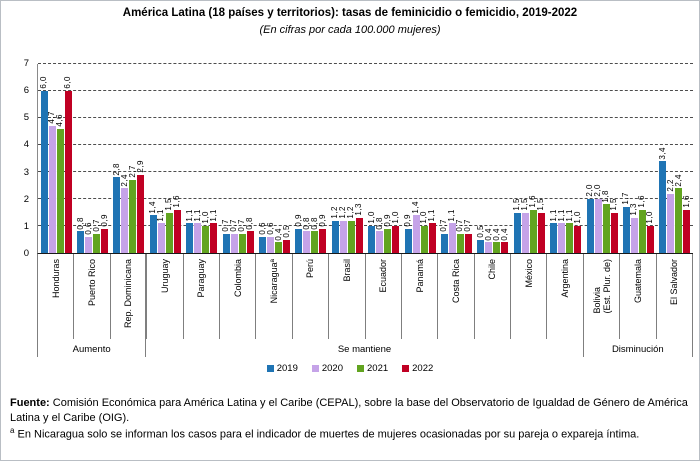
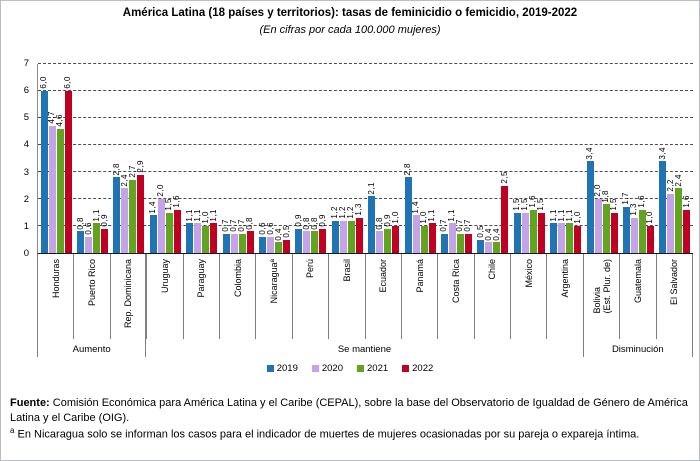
2021/Puerto Rico: 0,7 -> 1,1
2020/Uruguay: 1,1 -> 2,0
2019/Ecuador: 1,0 -> 2,1
2019/Panamá: 0,9 -> 2,8
2022/Chile: 0,4 -> 2,5
2019/Bolivia (Est. Plur. de): 2,0 -> 3,4
